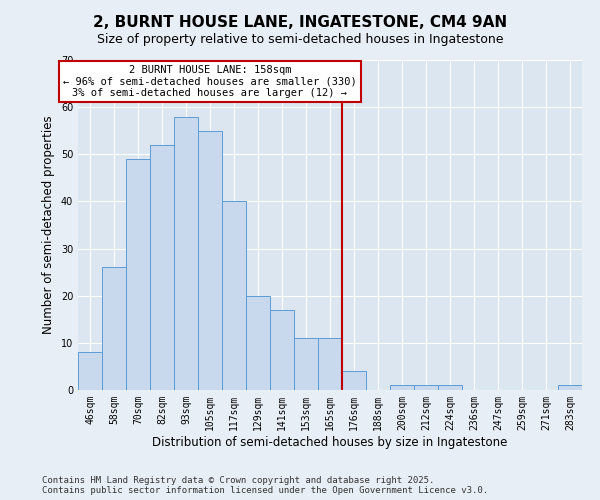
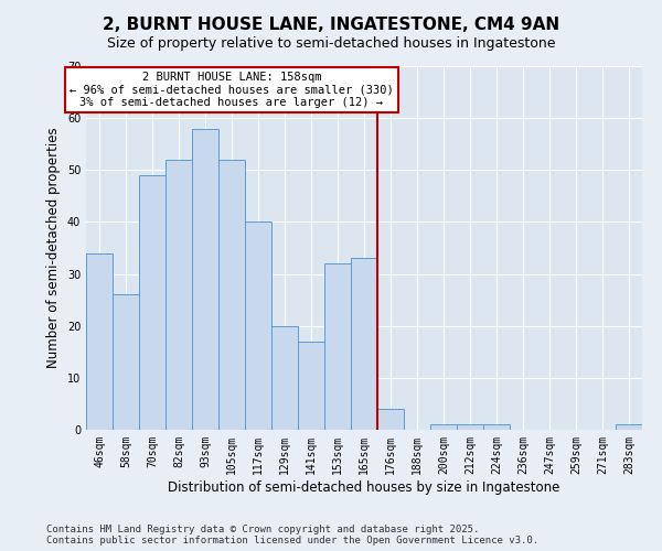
46sqm: 8 -> 34
105sqm: 55 -> 52
153sqm: 11 -> 32
165sqm: 11 -> 33
